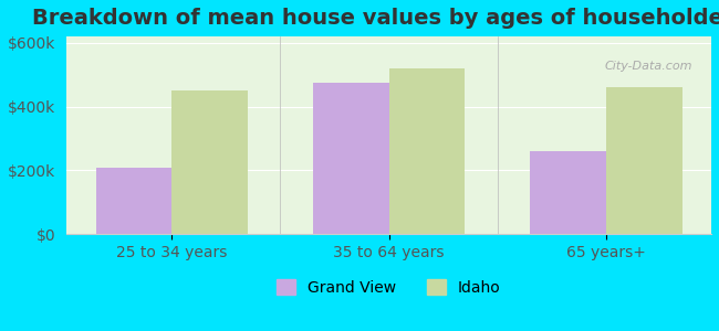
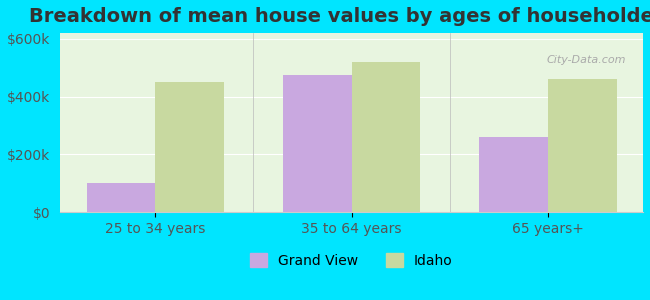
Grand View/25 to 34 years: $210k -> $100k
